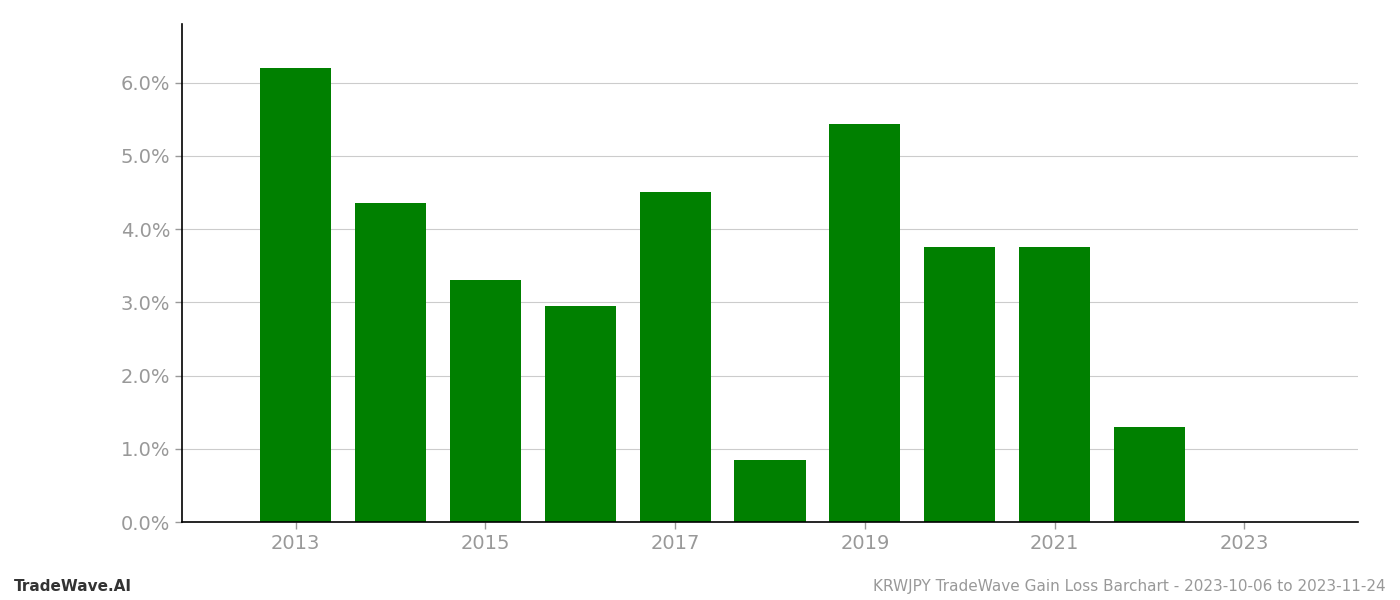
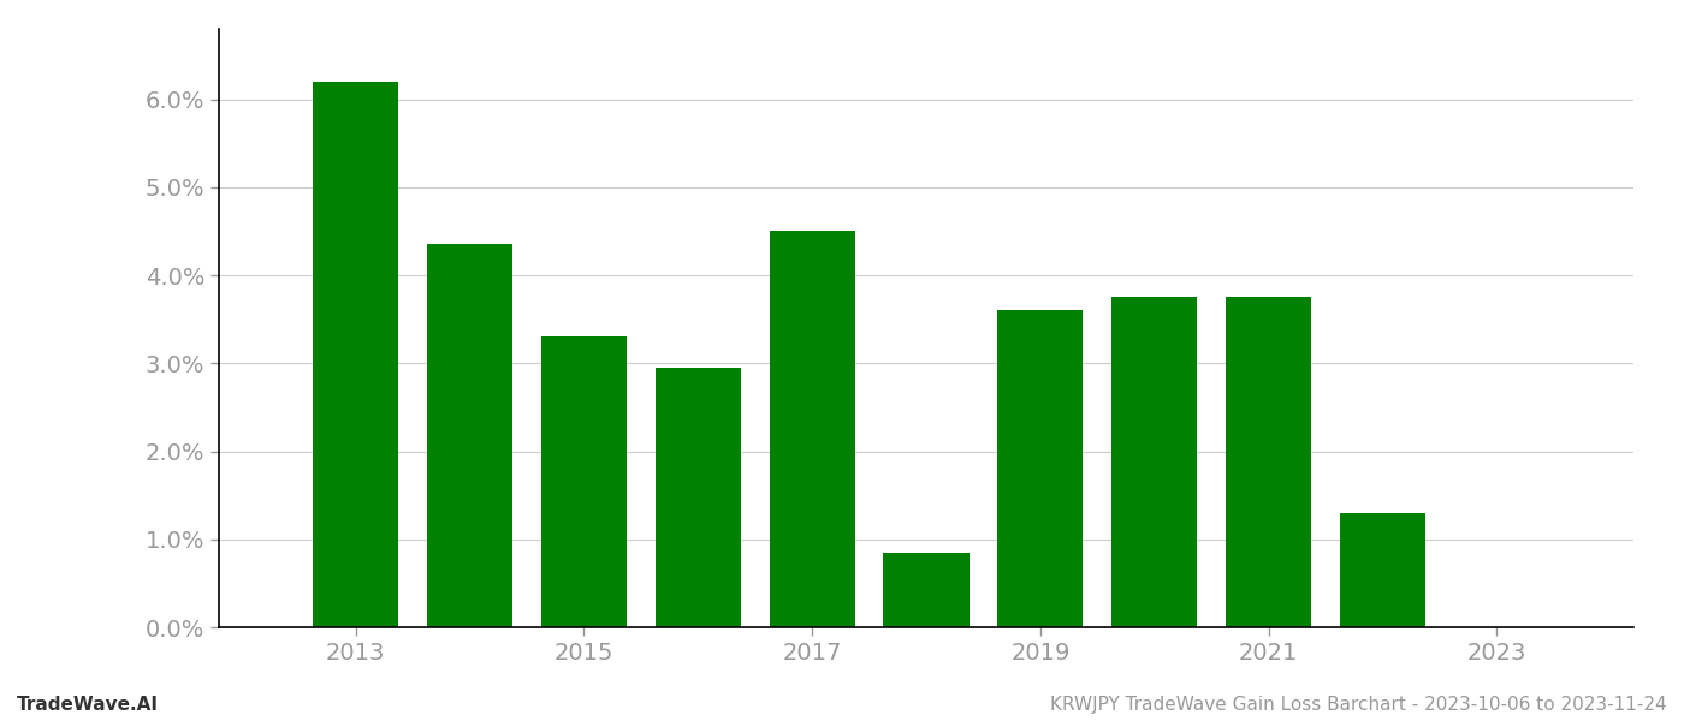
2019: 5.44% -> 3.60%
